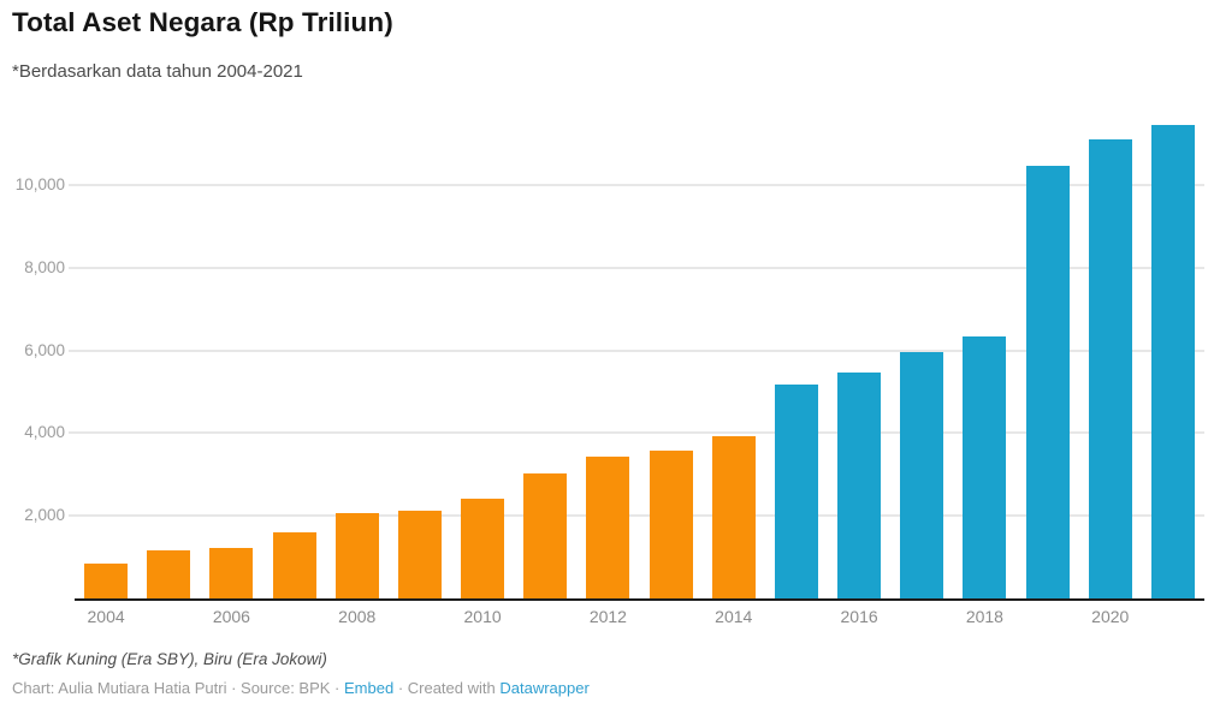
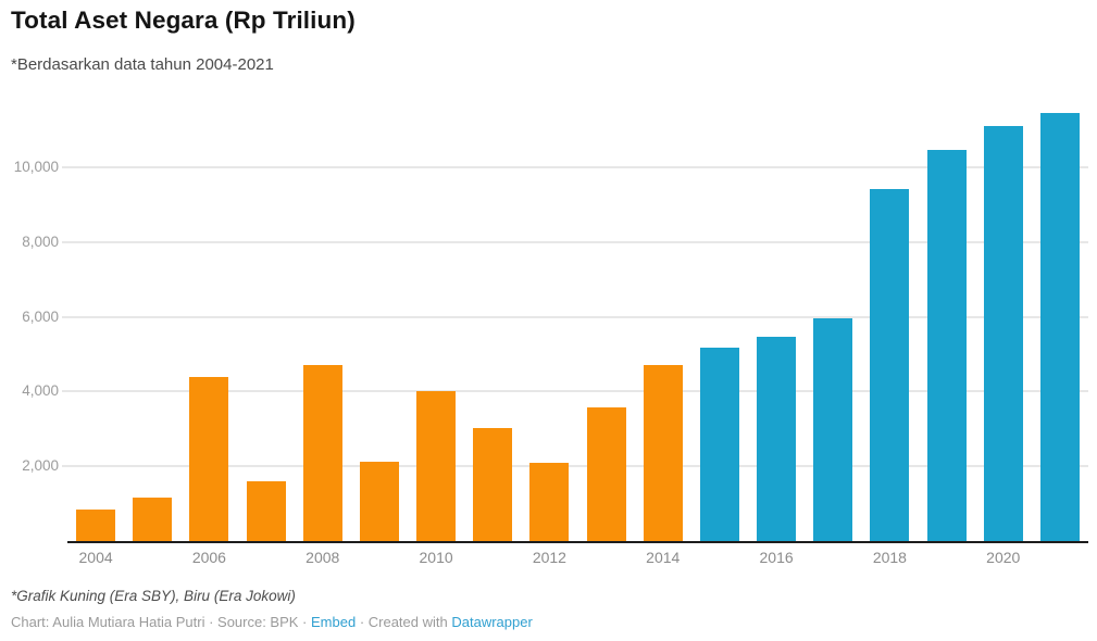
2006: 1200 -> 4400
2008: 2100 -> 4700
2010: 2400 -> 4000
2012: 3400 -> 2100
2014: 3900 -> 4700
2018: 6300 -> 9400
